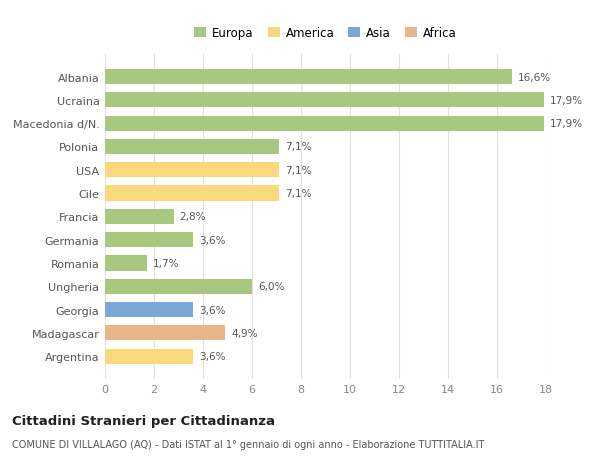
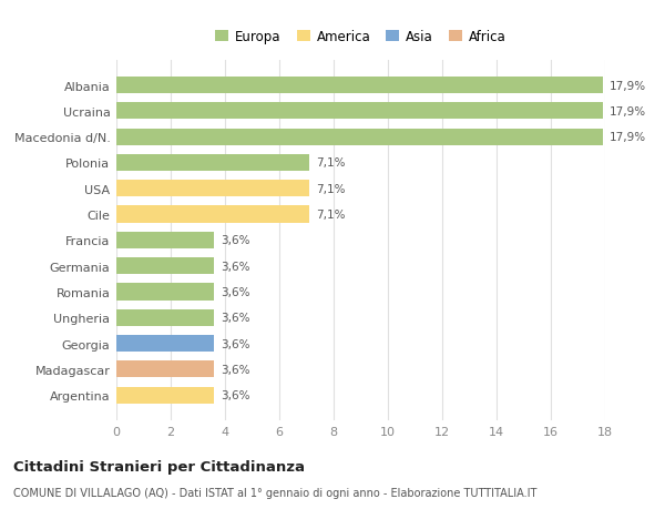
Albania: 16,6% -> 17,9%
Francia: 2,8% -> 3,6%
Romania: 1,7% -> 3,6%
Ungheria: 6,0% -> 3,6%
Madagascar: 4,9% -> 3,6%
